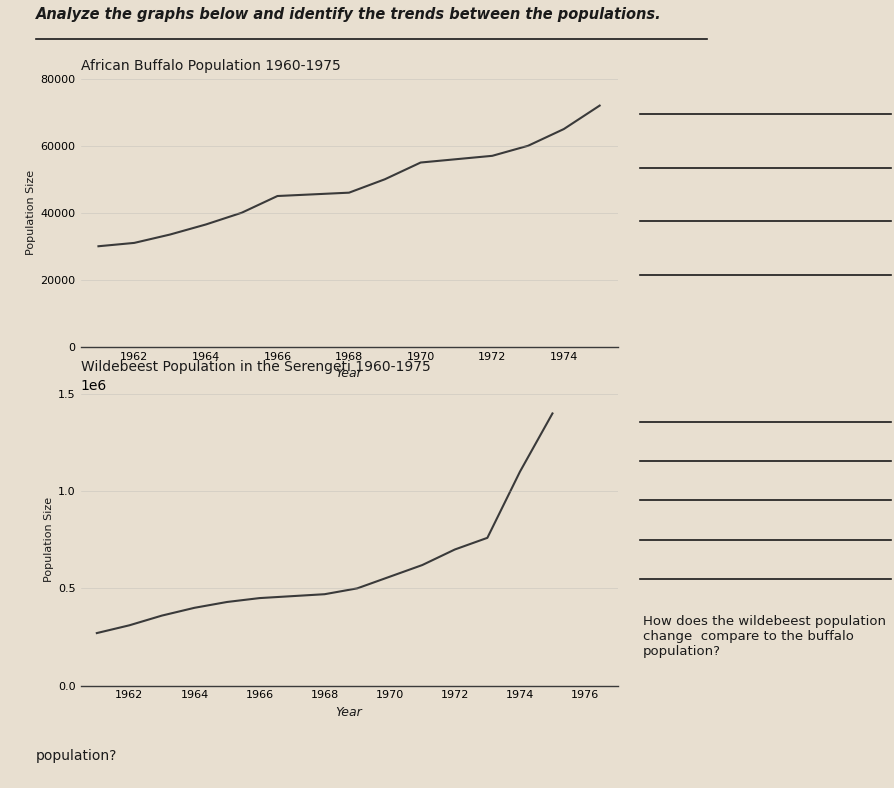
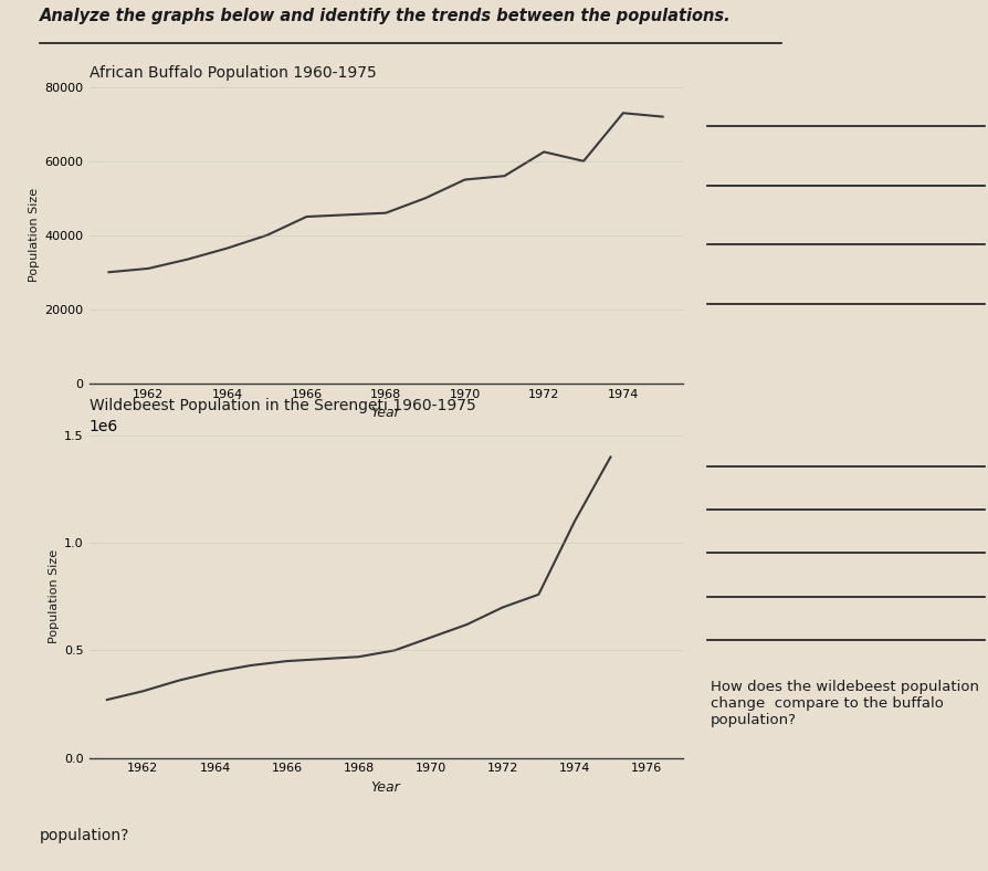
African Buffalo Population 1960-1975/1972: 57000 -> 62500
African Buffalo Population 1960-1975/1974: 65000 -> 73000
